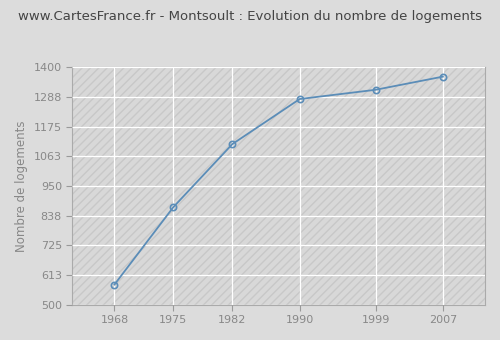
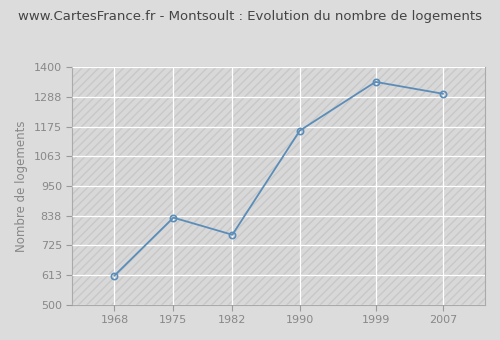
1968: 576 -> 610
1975: 870 -> 830
1982: 1109 -> 765
1990: 1280 -> 1160
1999: 1315 -> 1345
2007: 1365 -> 1300
